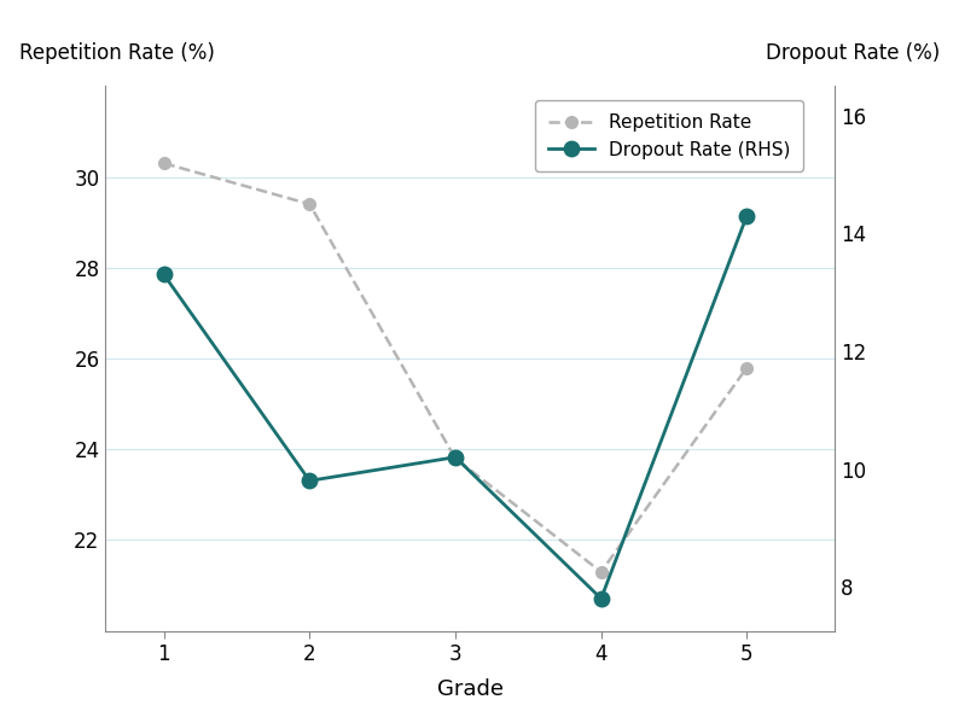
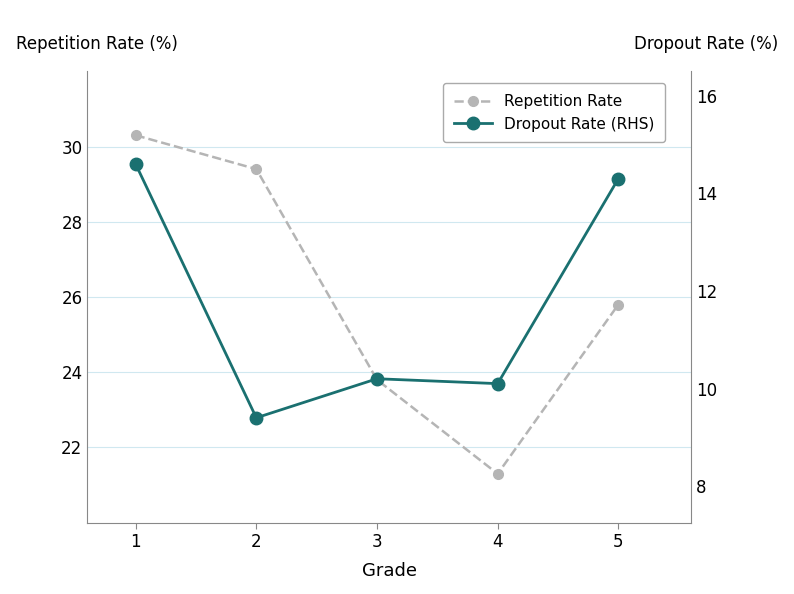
Dropout Rate (RHS)/1: 13.3 -> 14.6
Dropout Rate (RHS)/2: 9.8 -> 9.4
Dropout Rate (RHS)/4: 7.8 -> 10.1
